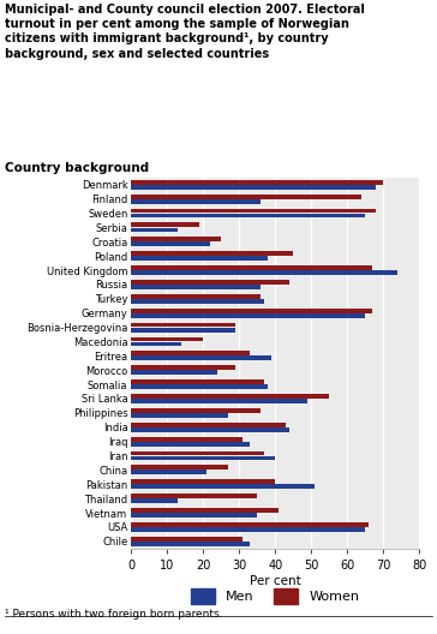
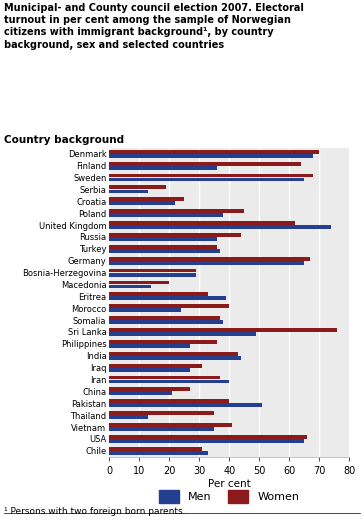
Women/United Kingdom: 67 -> 62
Women/Morocco: 29 -> 40
Women/Sri Lanka: 55 -> 76
Men/Iraq: 33 -> 27
